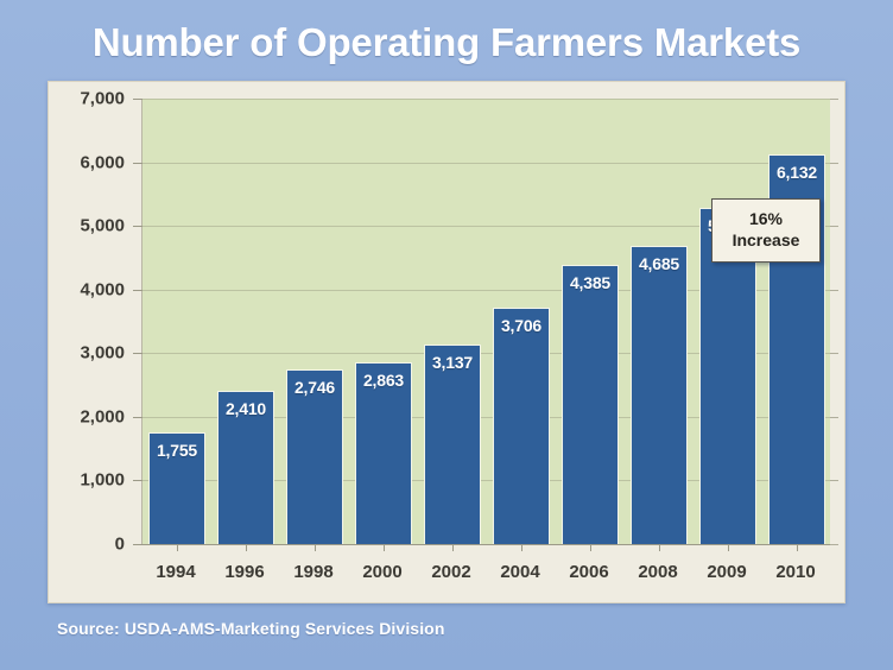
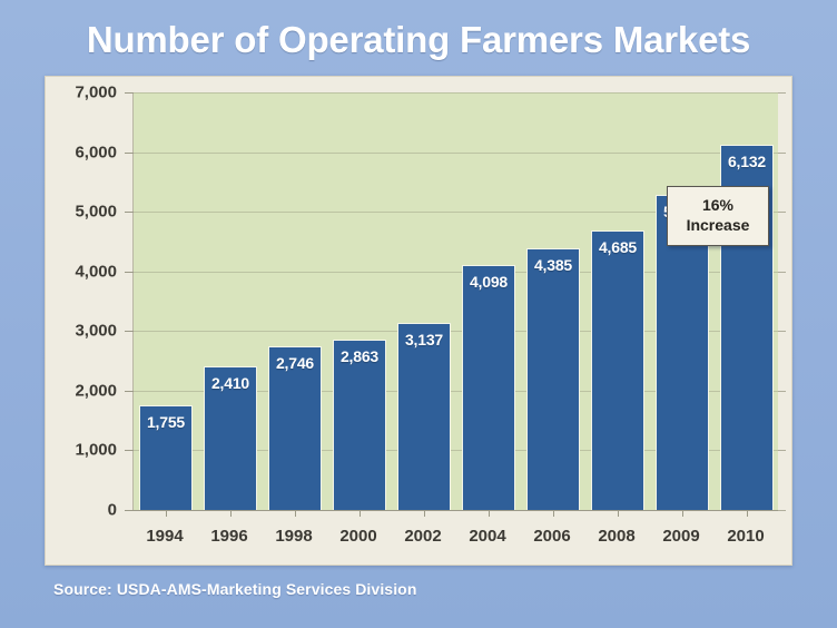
2004: 3,706 -> 4,098
